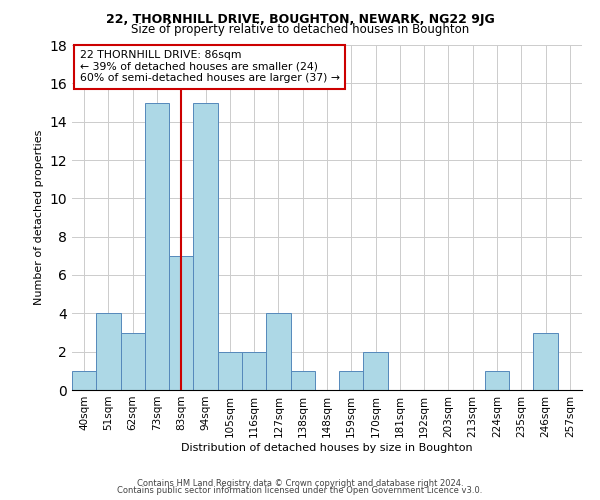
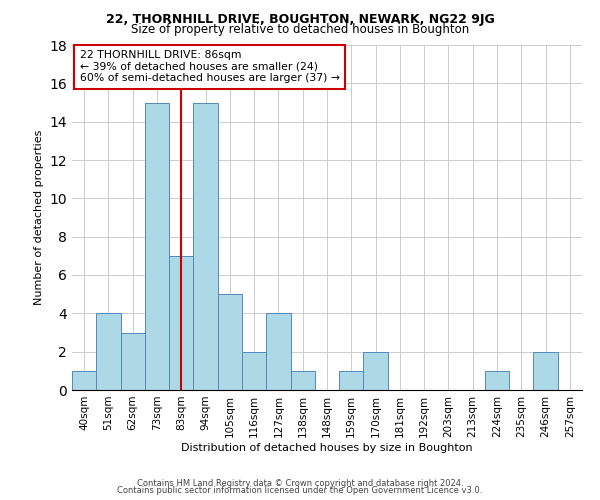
105sqm: 2 -> 5
246sqm: 3 -> 2
